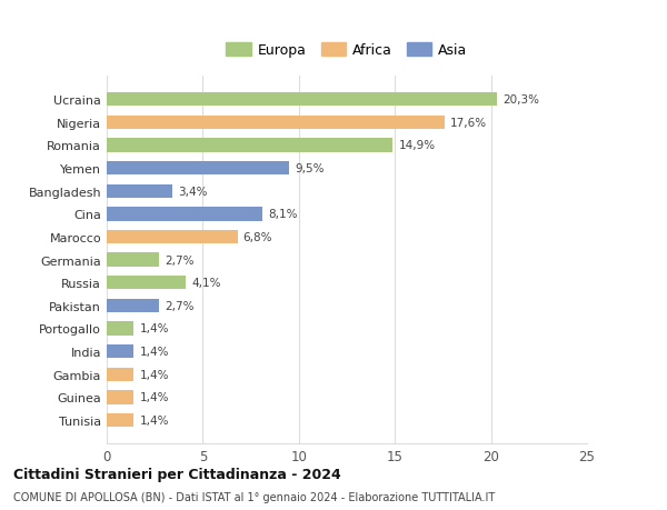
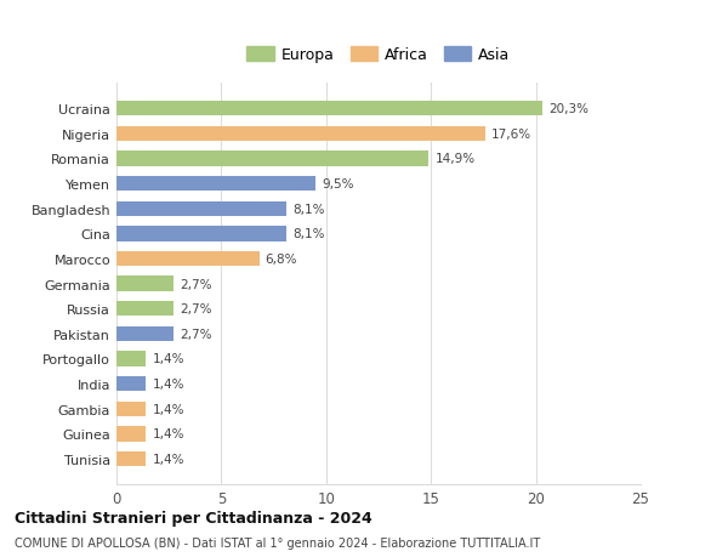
Bangladesh: 3,4% -> 8,1%
Russia: 4,1% -> 2,7%
